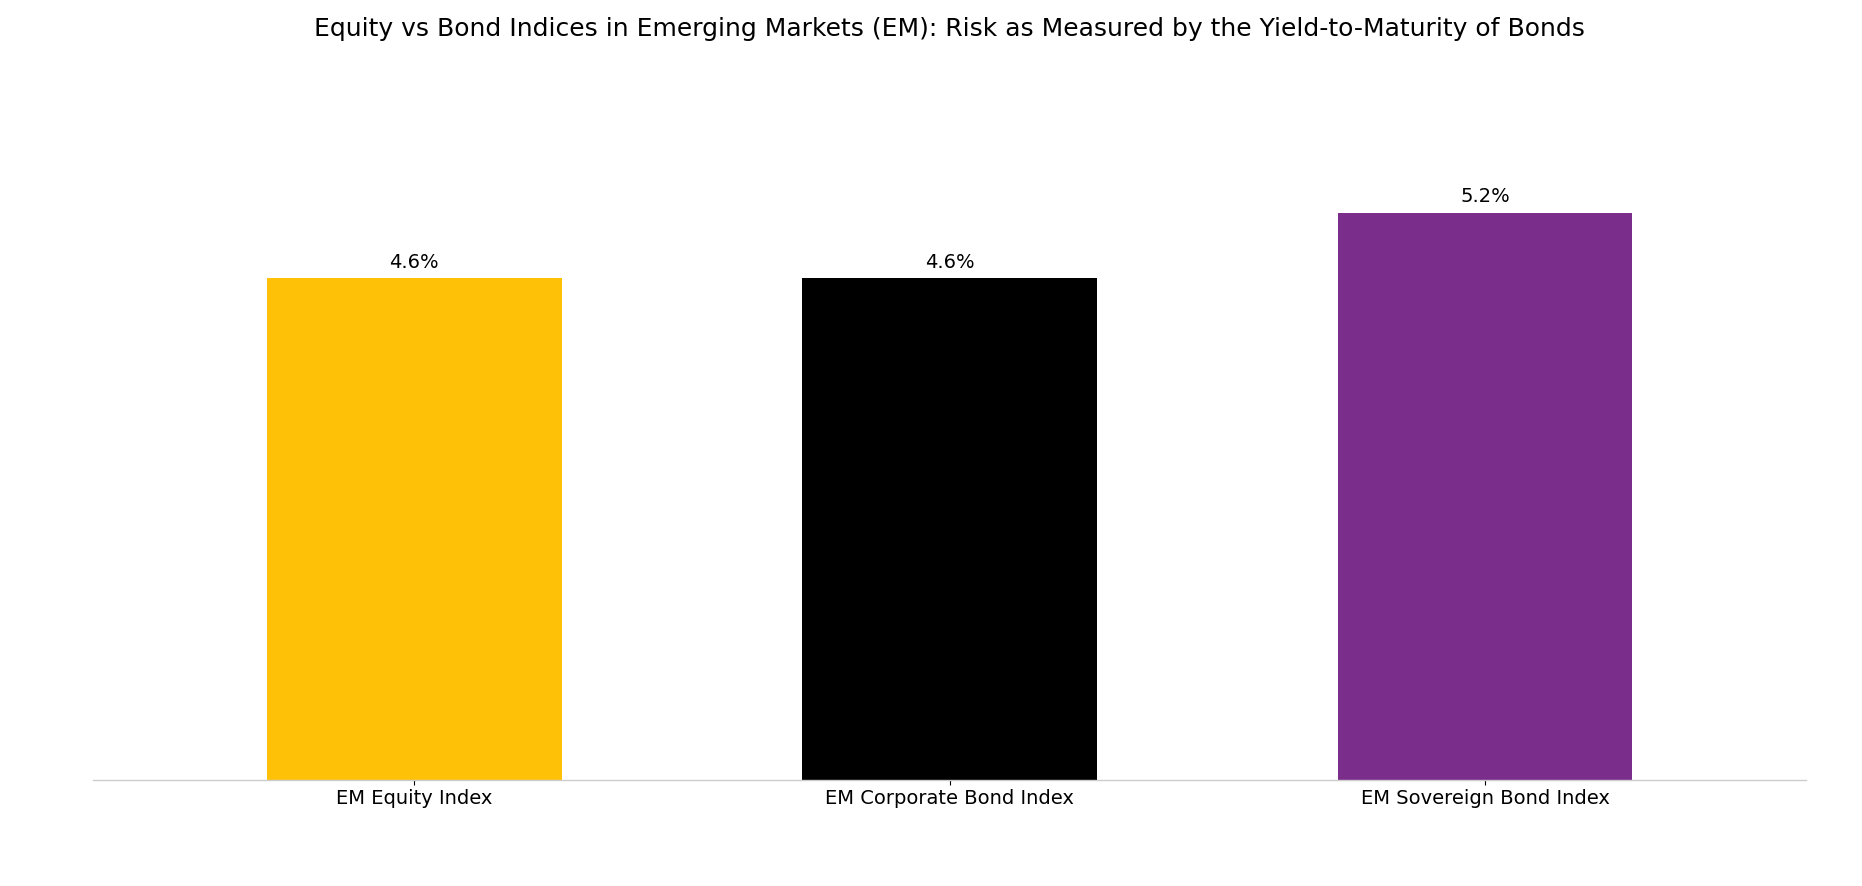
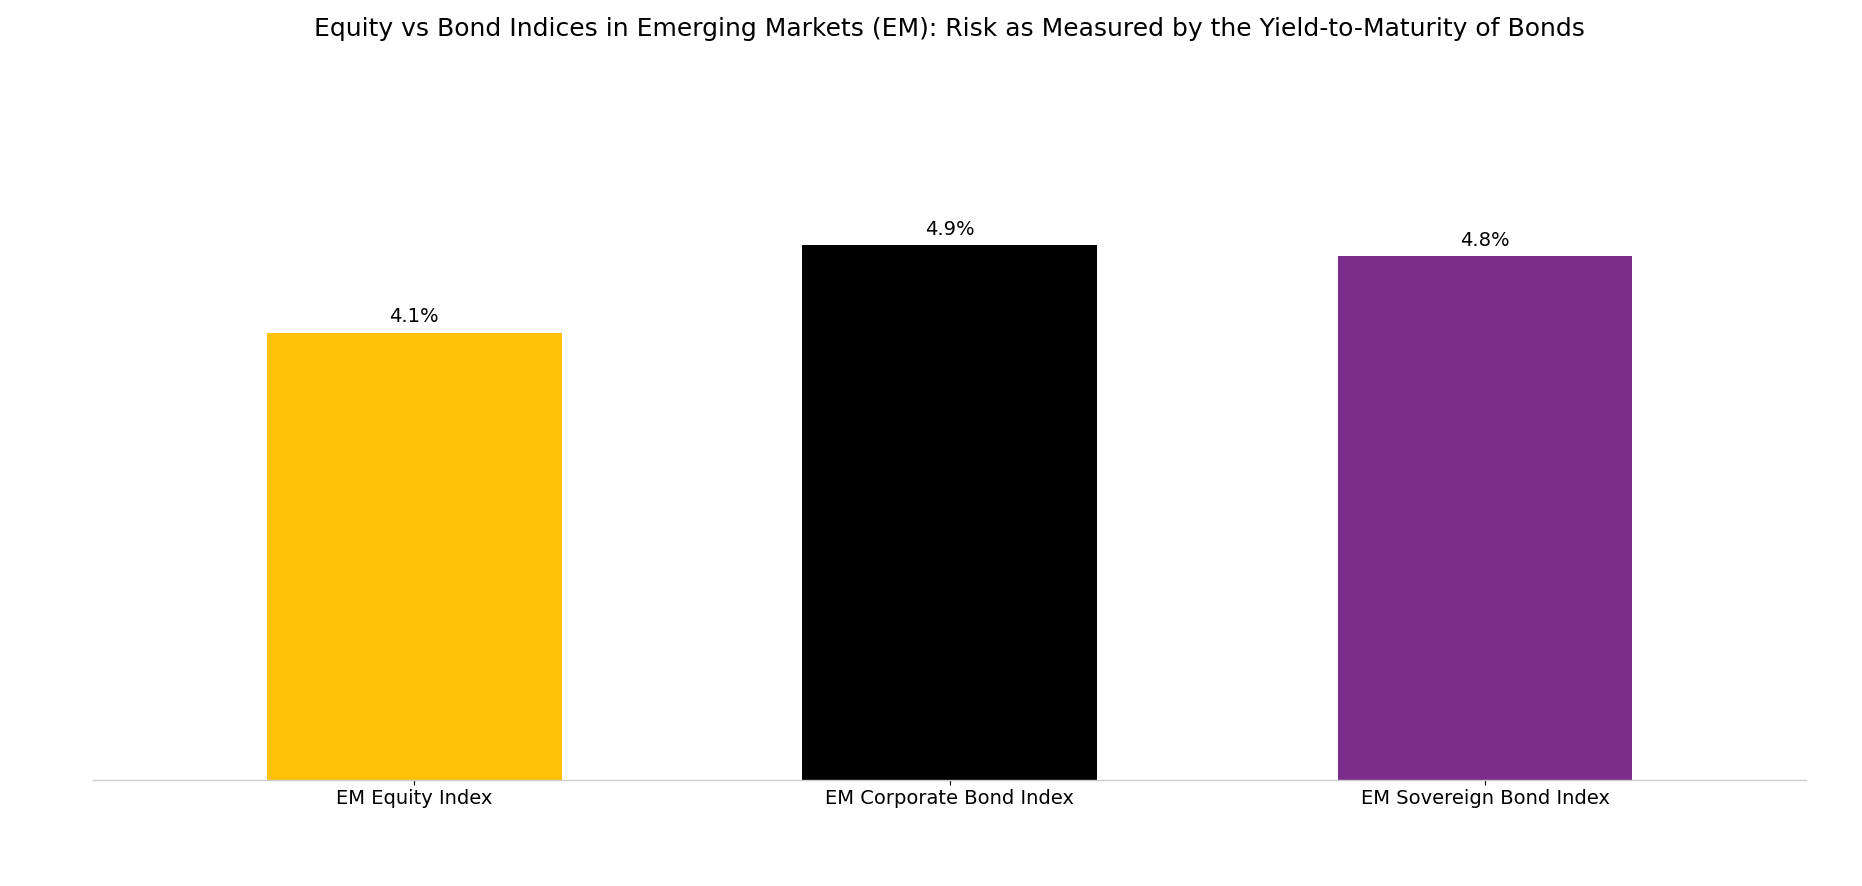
EM Equity Index: 4.6% -> 4.1%
EM Corporate Bond Index: 4.6% -> 4.9%
EM Sovereign Bond Index: 5.2% -> 4.8%
